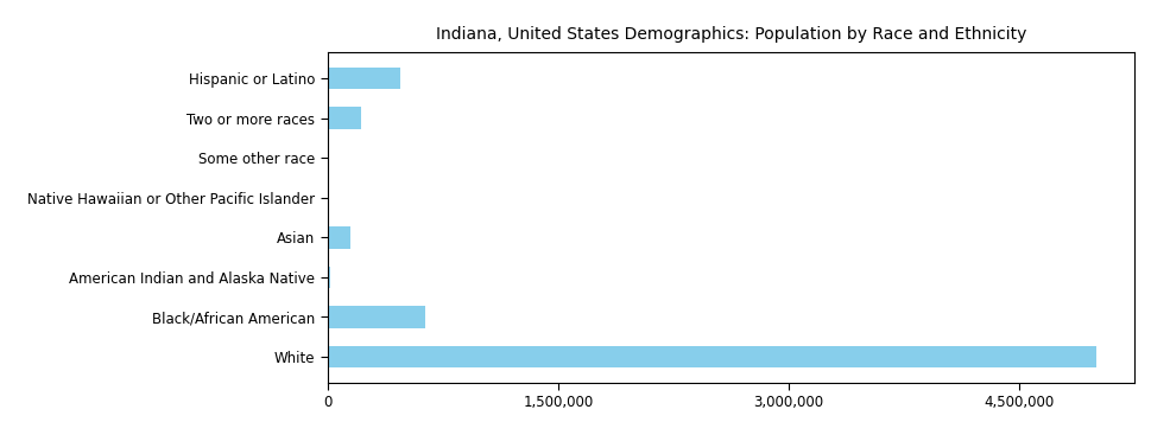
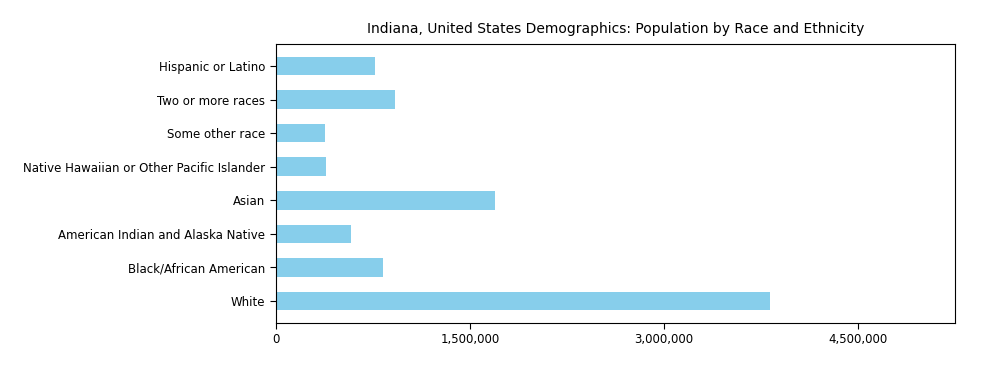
Hispanic or Latino: 470,000 -> 770,000
Two or more races: 220,000 -> 920,000
Some other race: 10,000 -> 380,000
Native Hawaiian or Other Pacific Islander: 0 -> 390,000
Asian: 150,000 -> 1,690,000
American Indian and Alaska Native: 20,000 -> 580,000
Black/African American: 630,000 -> 830,000
White: 5,000,000 -> 3,820,000
